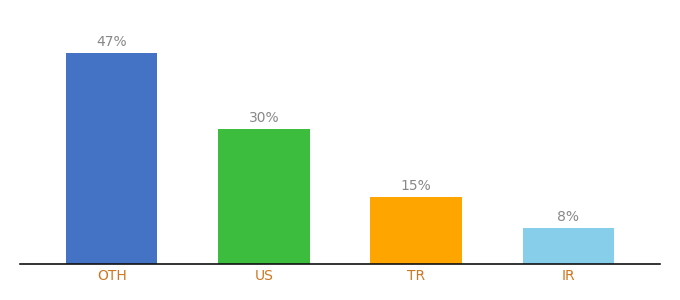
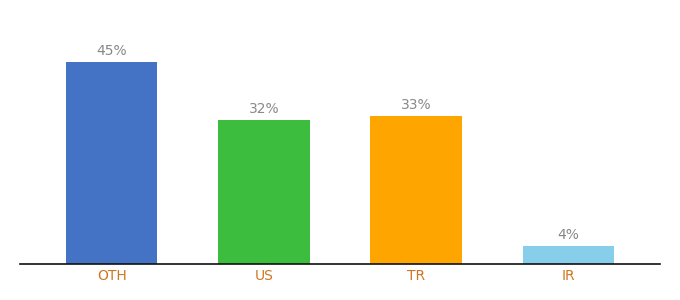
OTH: 47% -> 45%
US: 30% -> 32%
TR: 15% -> 33%
IR: 8% -> 4%
